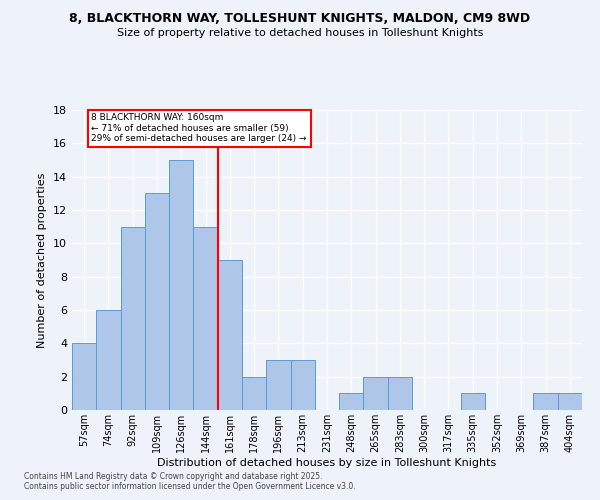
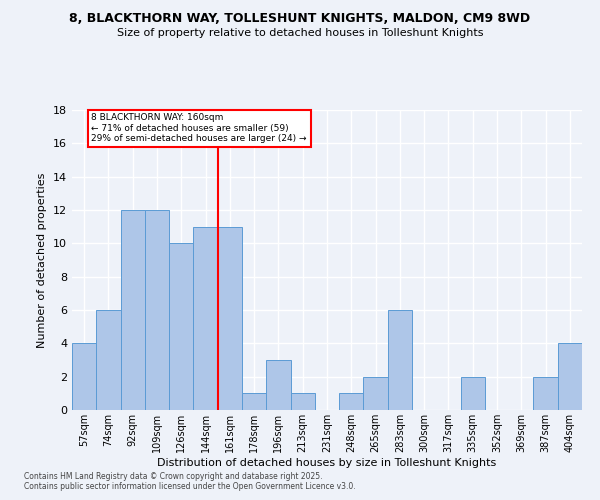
92sqm: 11 -> 12
109sqm: 13 -> 12
126sqm: 15 -> 10
161sqm: 9 -> 11
178sqm: 2 -> 1
213sqm: 3 -> 1
283sqm: 2 -> 6
335sqm: 1 -> 2
387sqm: 1 -> 2
404sqm: 1 -> 4
